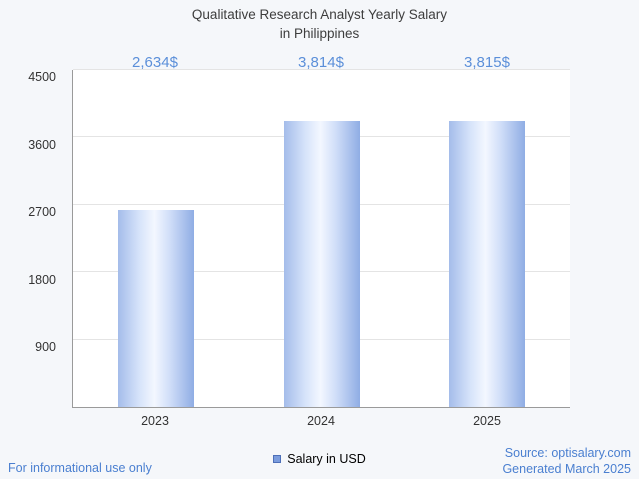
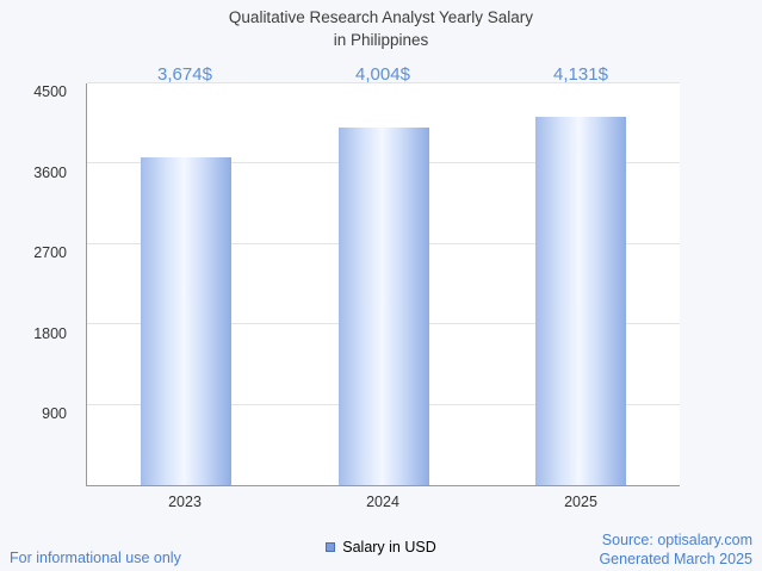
2023: 2,634 -> 3,674
2024: 3,814 -> 4,004
2025: 3,815 -> 4,131
